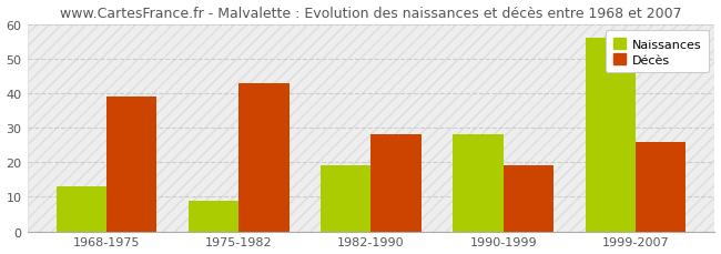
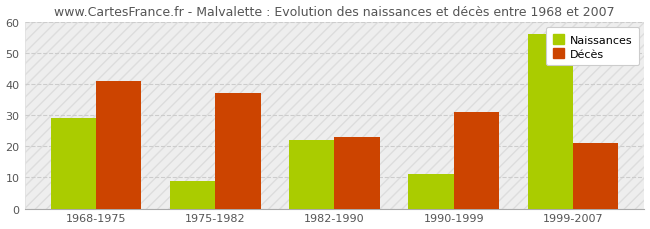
Naissances/1968-1975: 13 -> 29
Décès/1968-1975: 39 -> 41
Décès/1975-1982: 43 -> 37
Naissances/1982-1990: 19 -> 22
Décès/1982-1990: 28 -> 23
Naissances/1990-1999: 28 -> 11
Décès/1990-1999: 19 -> 31
Décès/1999-2007: 26 -> 21
